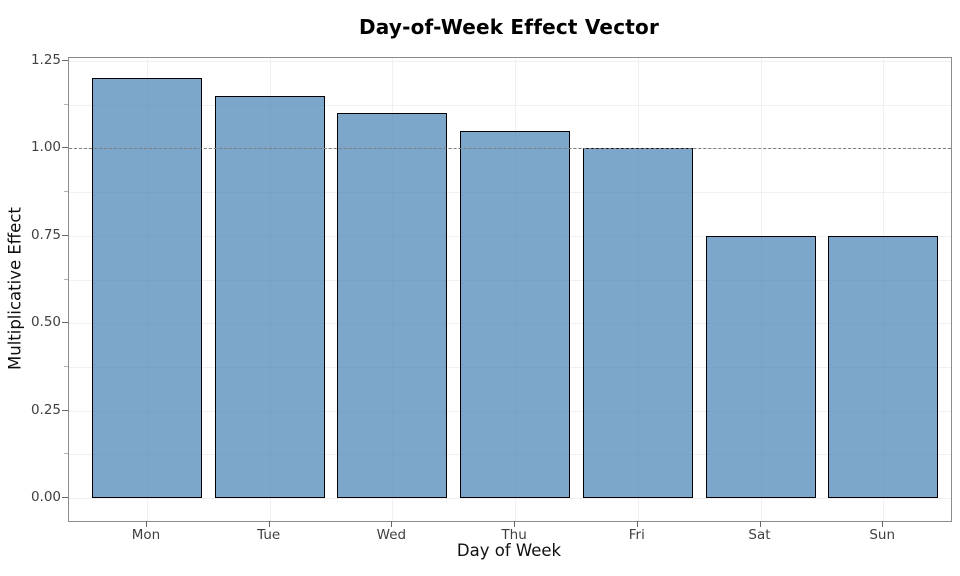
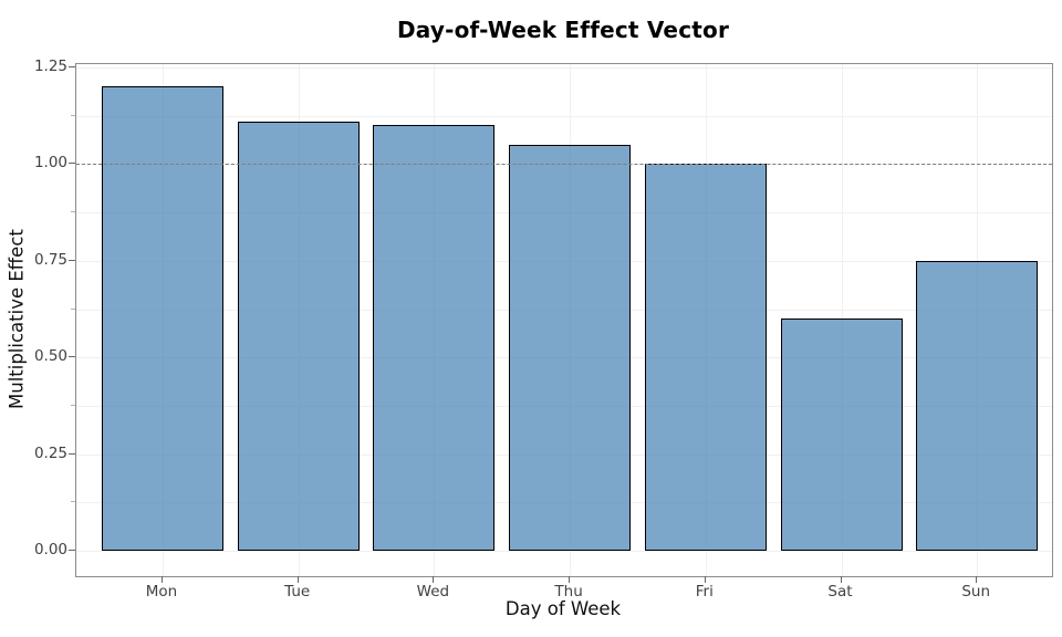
Tue: 1.15 -> 1.11
Sat: 0.75 -> 0.60
